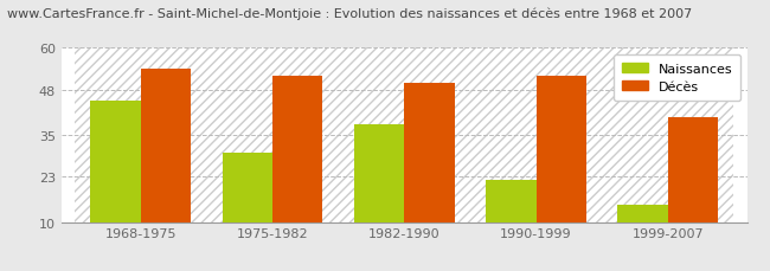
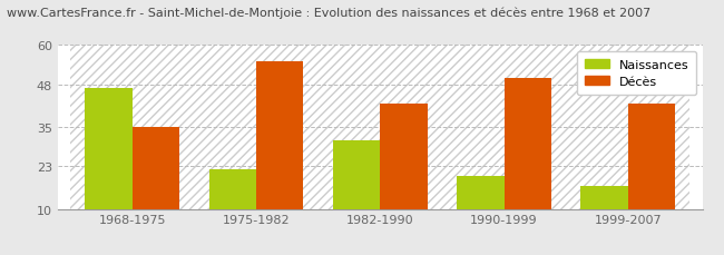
Naissances/1968-1975: 45 -> 47
Décès/1968-1975: 54 -> 35
Naissances/1975-1982: 30 -> 22
Décès/1975-1982: 52 -> 55
Naissances/1982-1990: 38 -> 31
Décès/1982-1990: 50 -> 42
Naissances/1990-1999: 22 -> 20
Décès/1990-1999: 52 -> 50
Naissances/1999-2007: 15 -> 17
Décès/1999-2007: 40 -> 42
